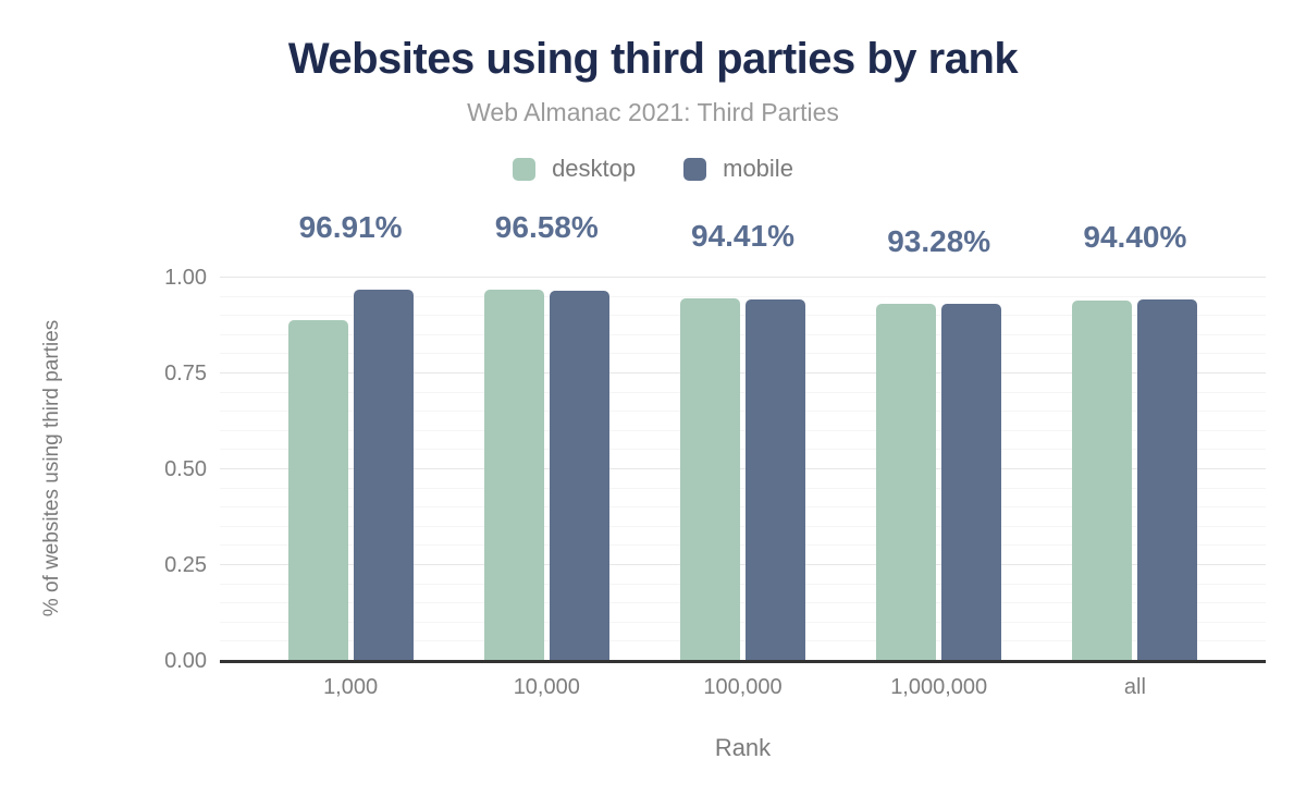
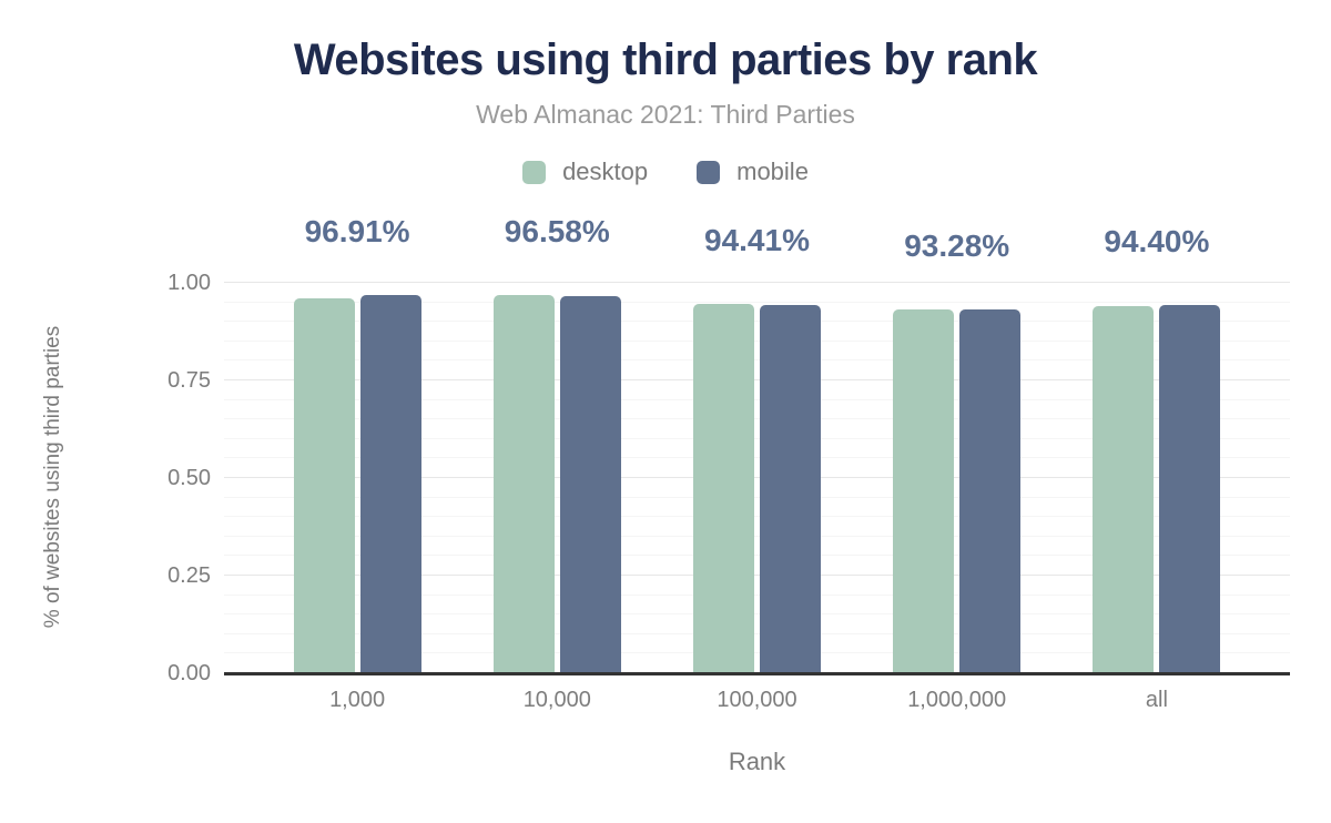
desktop/1,000: 0.89 -> 0.96
